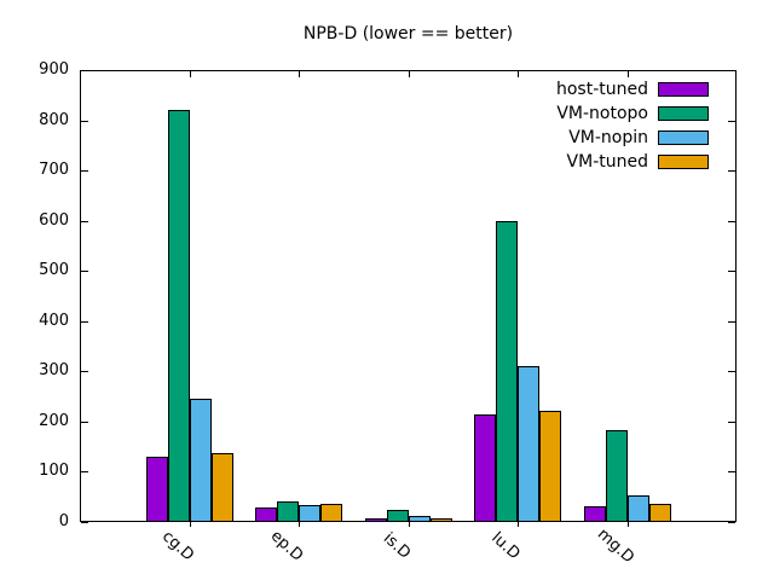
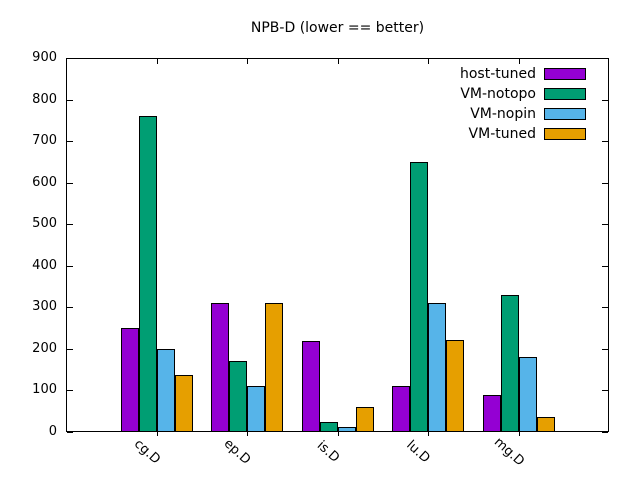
host-tuned/cg.D: 130 -> 250
VM-notopo/cg.D: 820 -> 760
VM-nopin/cg.D: 240 -> 200
host-tuned/ep.D: 30 -> 310
VM-notopo/ep.D: 40 -> 170
VM-nopin/ep.D: 30 -> 110
VM-tuned/ep.D: 40 -> 310
host-tuned/is.D: 10 -> 220
VM-tuned/is.D: 10 -> 60
host-tuned/lu.D: 210 -> 110
VM-notopo/lu.D: 600 -> 650
host-tuned/mg.D: 30 -> 90
VM-notopo/mg.D: 180 -> 330
VM-nopin/mg.D: 50 -> 180
